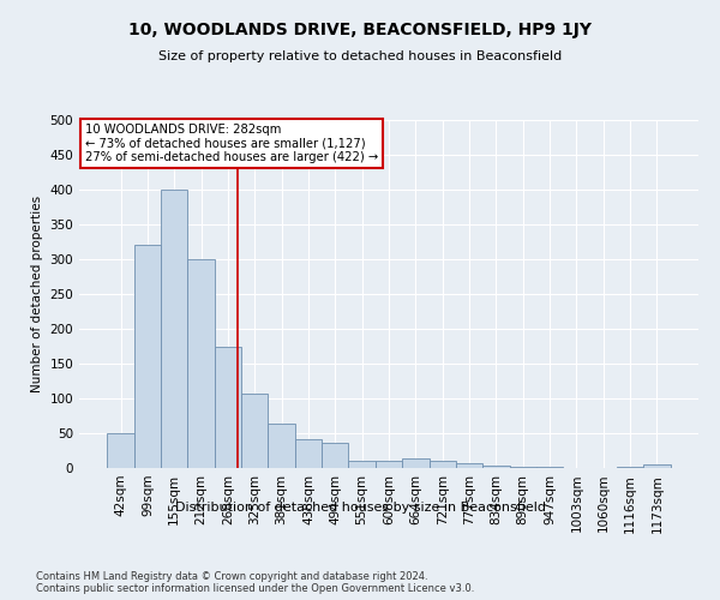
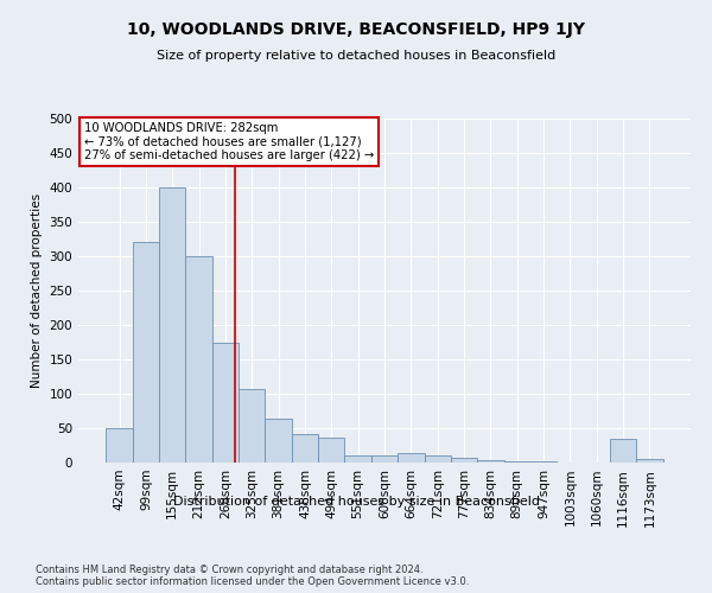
1116sqm: 1 -> 34
